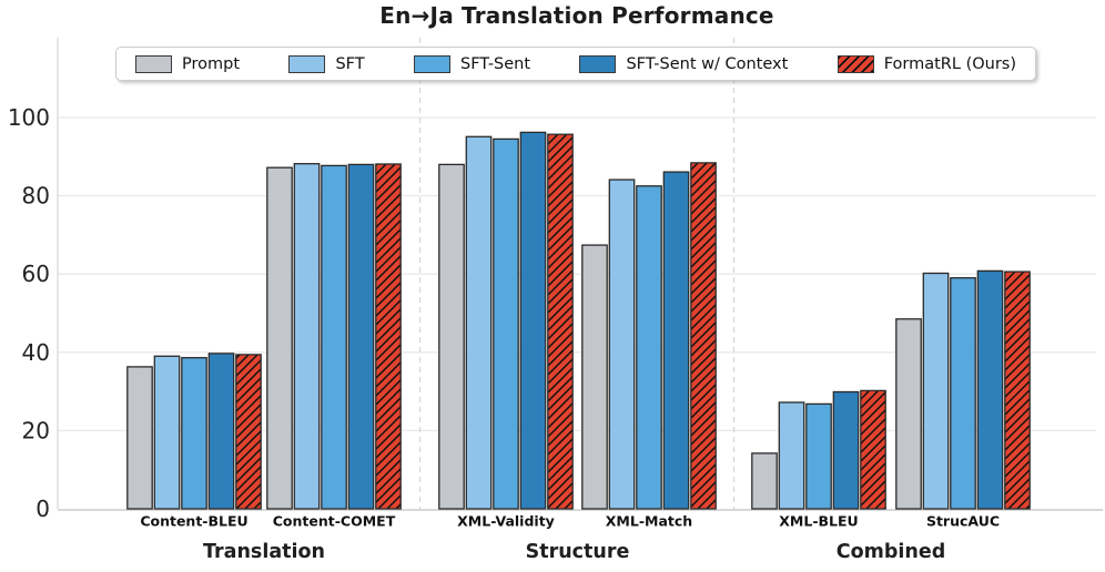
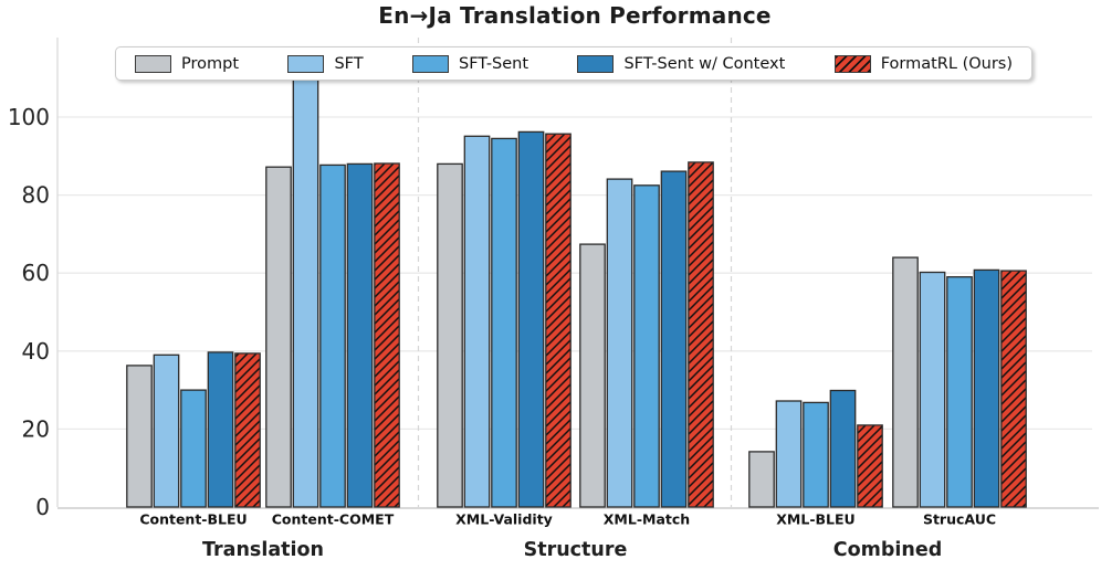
SFT-Sent/Content-BLEU: 39 -> 30
SFT/Content-COMET: 88 -> 110
FormatRL (Ours)/XML-BLEU: 30 -> 21
Prompt/StrucAUC: 48 -> 64
